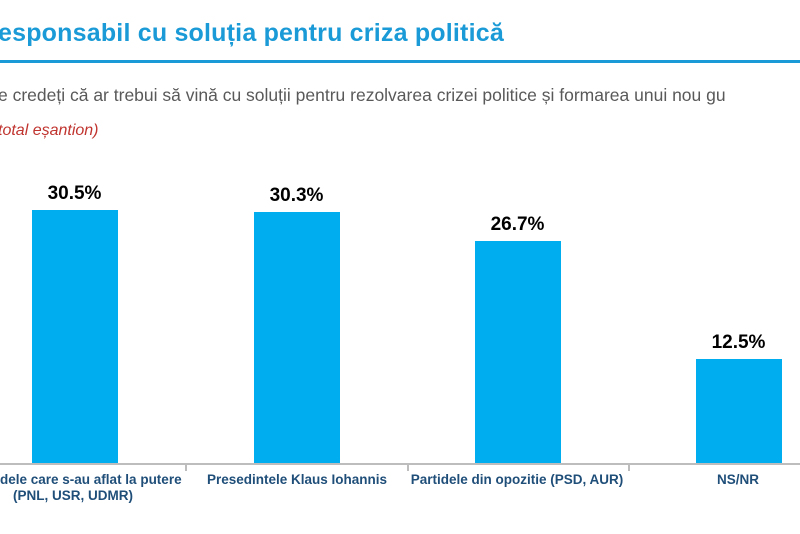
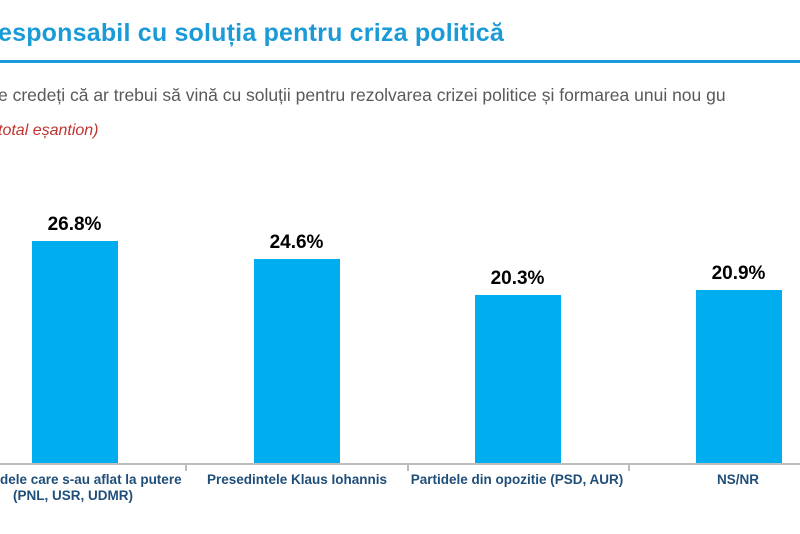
dele care s-au aflat la putere (PNL, USR, UDMR): 30.5% -> 26.8%
Presedintele Klaus Iohannis: 30.3% -> 24.6%
Partidele din opozitie (PSD, AUR): 26.7% -> 20.3%
NS/NR: 12.5% -> 20.9%
